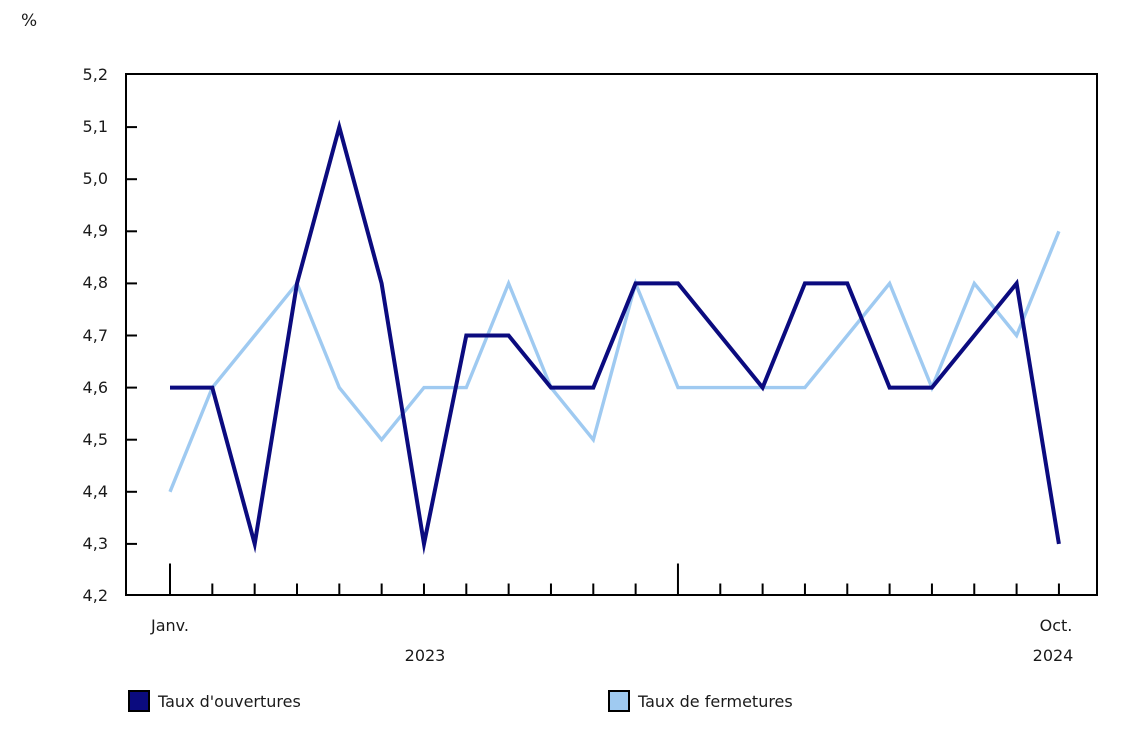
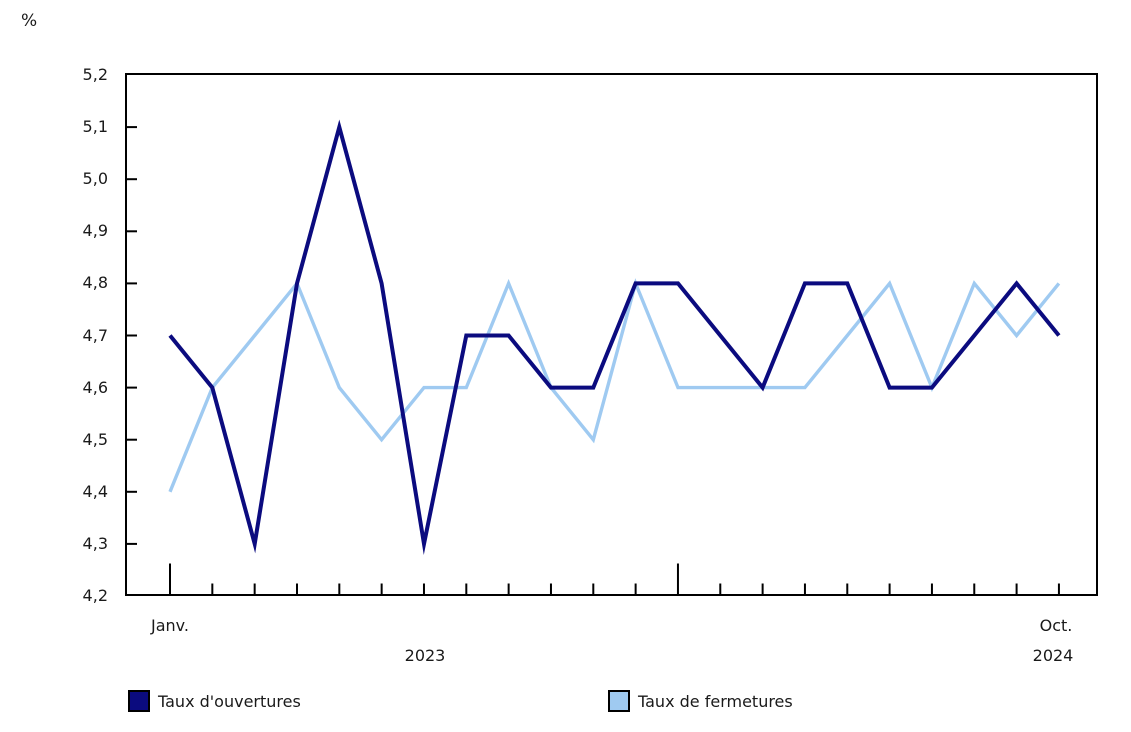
Taux d'ouvertures/Janv. 2023: 4,6 -> 4,7
Taux d'ouvertures/Oct. 2024: 4,3 -> 4,7
Taux de fermetures/Oct. 2024: 4,9 -> 4,8
